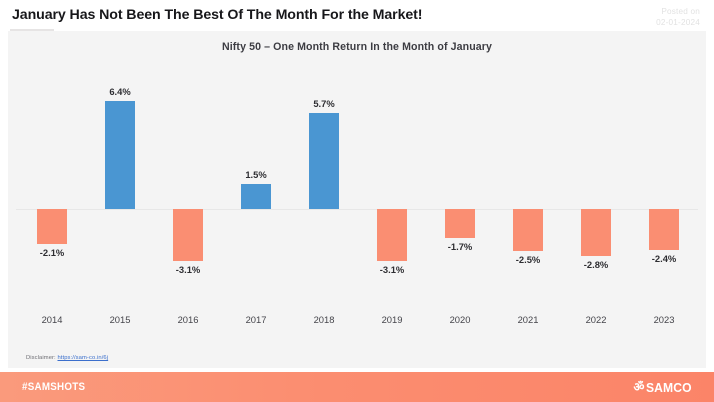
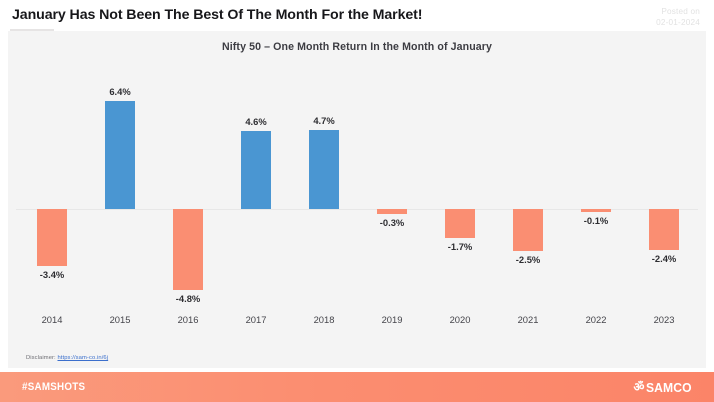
2014: -2.1% -> -3.4%
2016: -3.1% -> -4.8%
2017: 1.5% -> 4.6%
2018: 5.7% -> 4.7%
2019: -3.1% -> -0.3%
2022: -2.8% -> -0.1%
